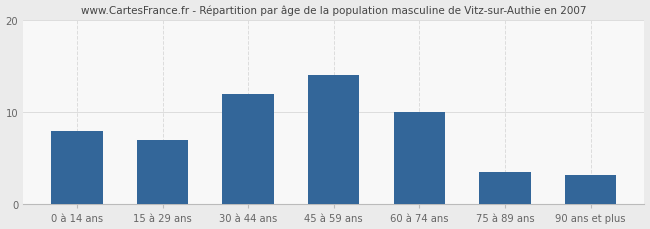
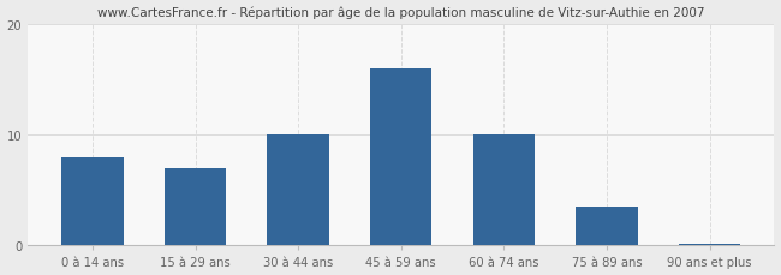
30 à 44 ans: 12.0 -> 10.0
45 à 59 ans: 14.0 -> 16.0
90 ans et plus: 3.2 -> 0.2
